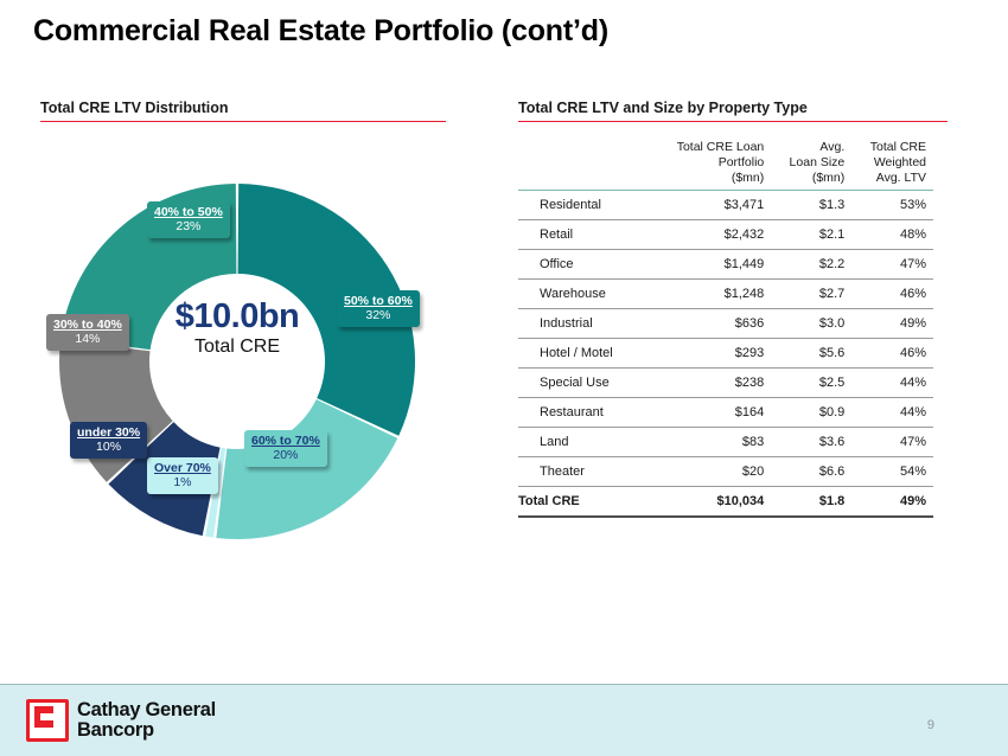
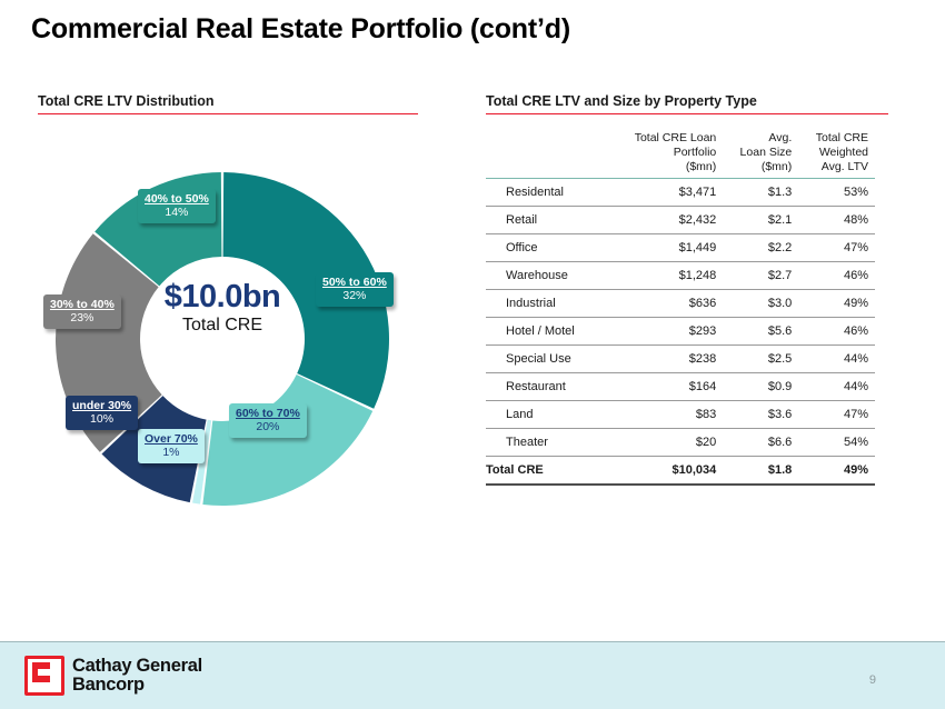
30% to 40%: 14% -> 23%
40% to 50%: 23% -> 14%
